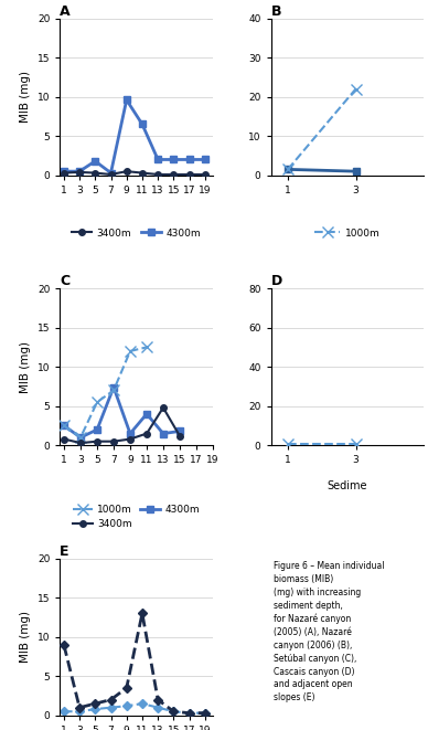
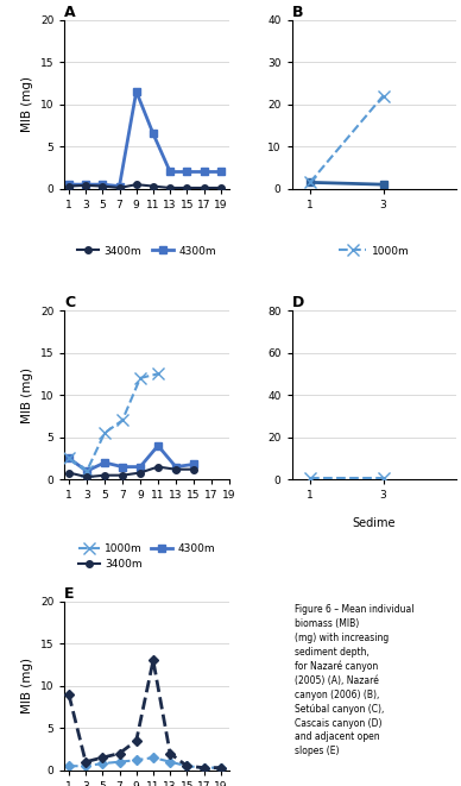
A/4300m/5: 1.8 -> 0.5
A/4300m/9: 9.6 -> 11.5
C/4300m/7: 7.4 -> 1.5
C/3400m/13: 4.8 -> 1.2
